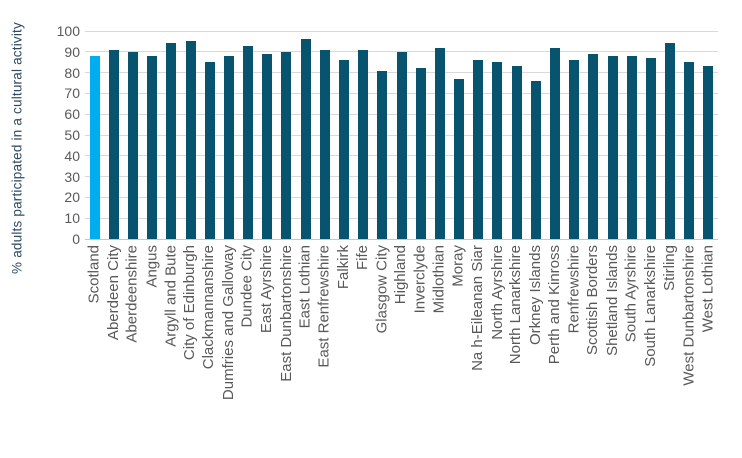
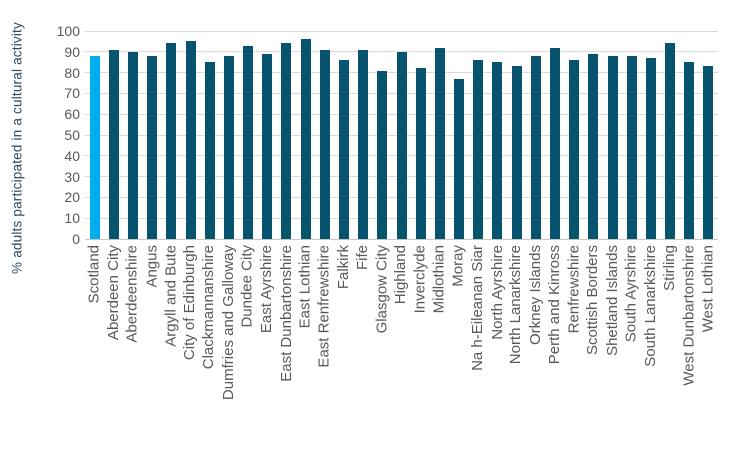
East Dunbartonshire: 90 -> 94
Orkney Islands: 76 -> 88
